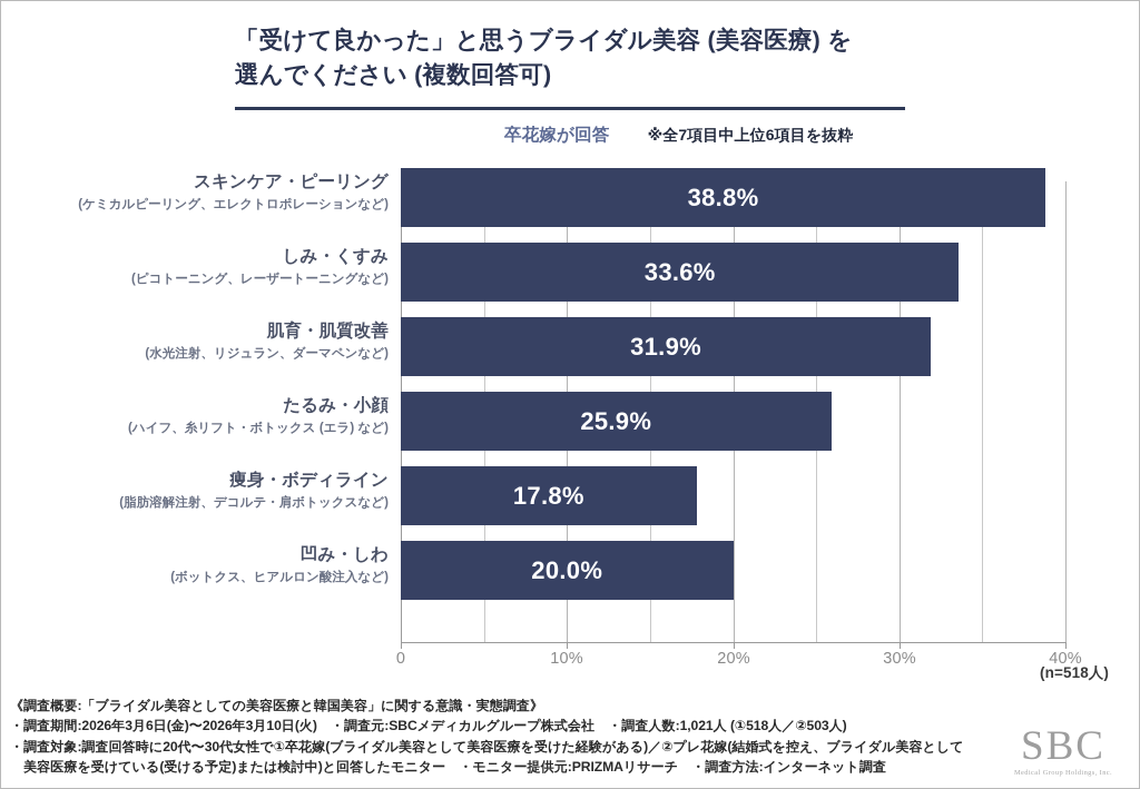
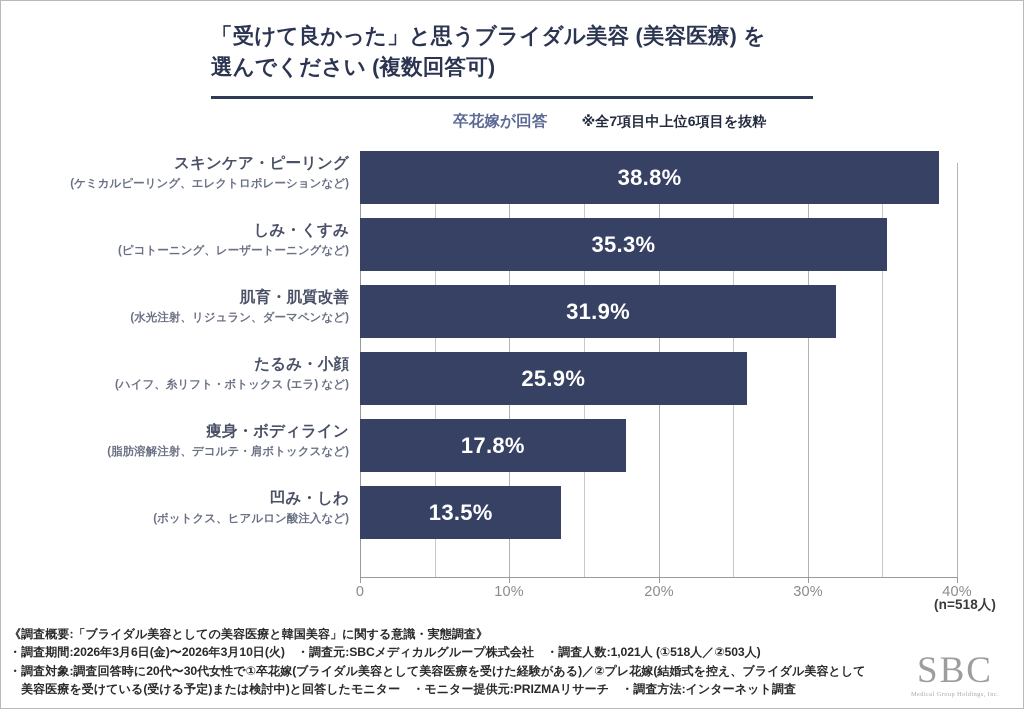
しみ・くすみ: 33.6% -> 35.3%
凹み・しわ: 20.0% -> 13.5%
